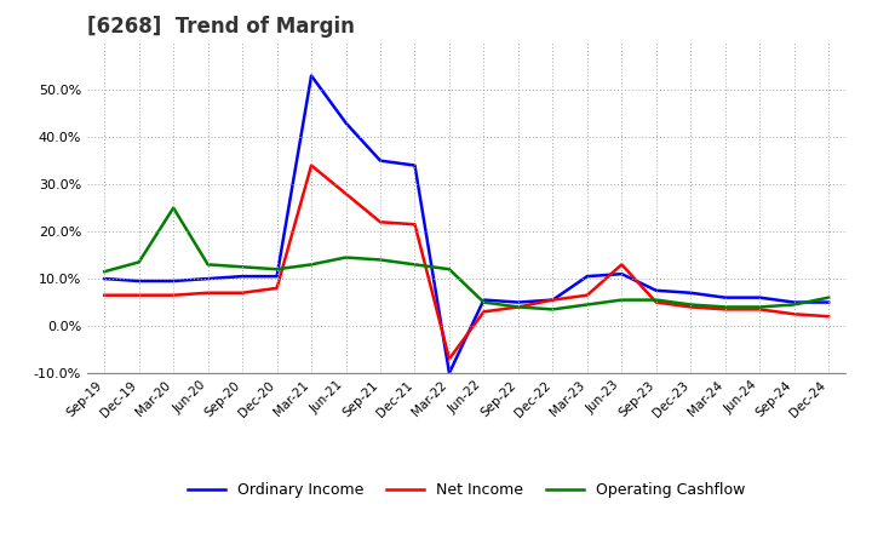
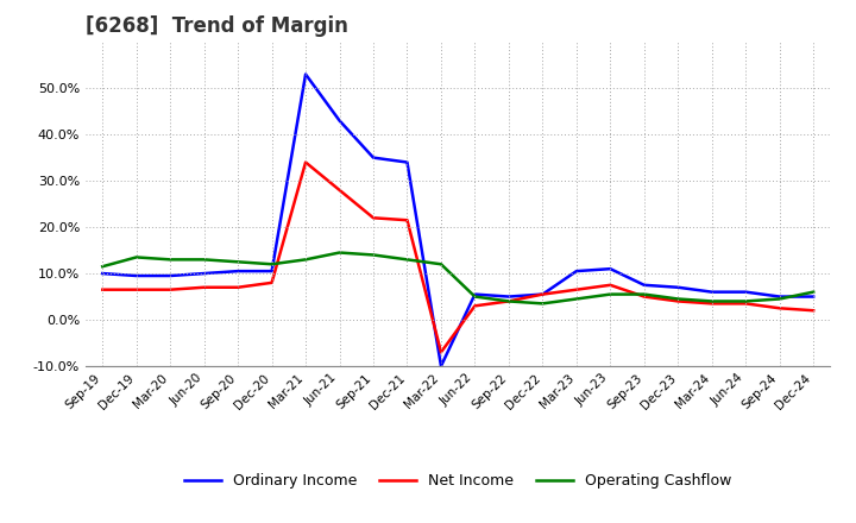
Operating Cashflow/Mar-20: 25.0% -> 13.0%
Net Income/Jun-23: 13.0% -> 7.5%
